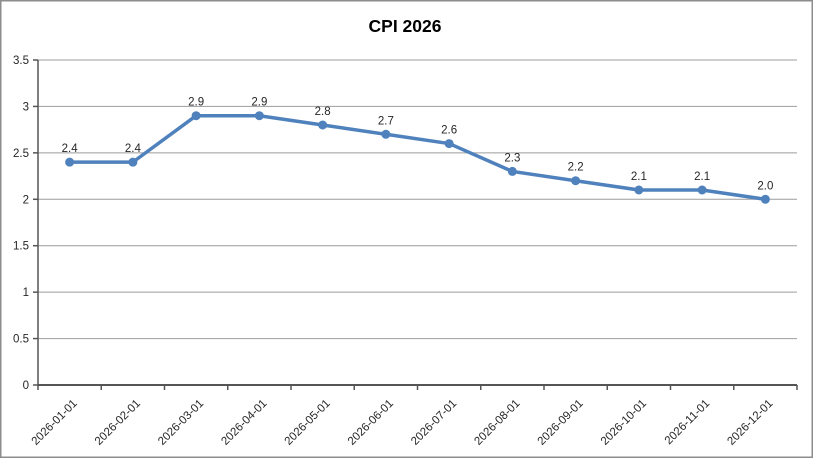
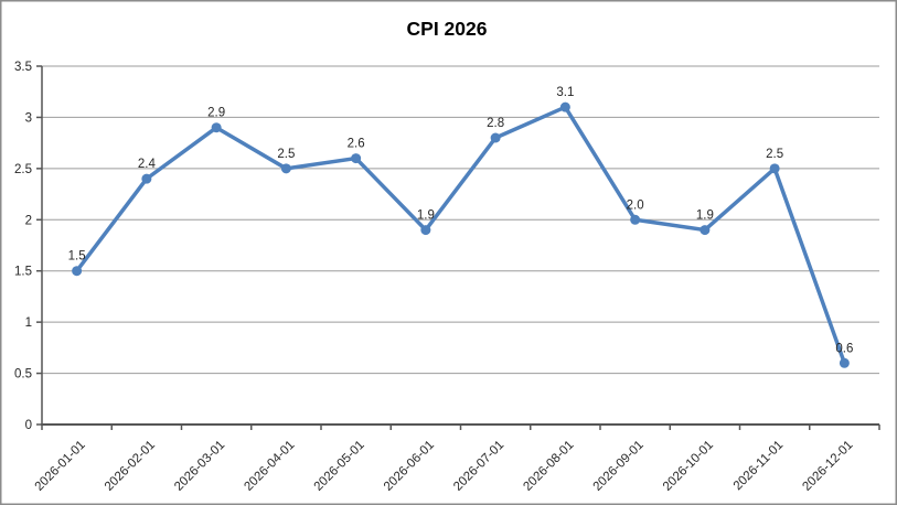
2026-01-01: 2.4 -> 1.5
2026-04-01: 2.9 -> 2.5
2026-05-01: 2.8 -> 2.6
2026-06-01: 2.7 -> 1.9
2026-07-01: 2.6 -> 2.8
2026-08-01: 2.3 -> 3.1
2026-09-01: 2.2 -> 2.0
2026-10-01: 2.1 -> 1.9
2026-11-01: 2.1 -> 2.5
2026-12-01: 2.0 -> 0.6
